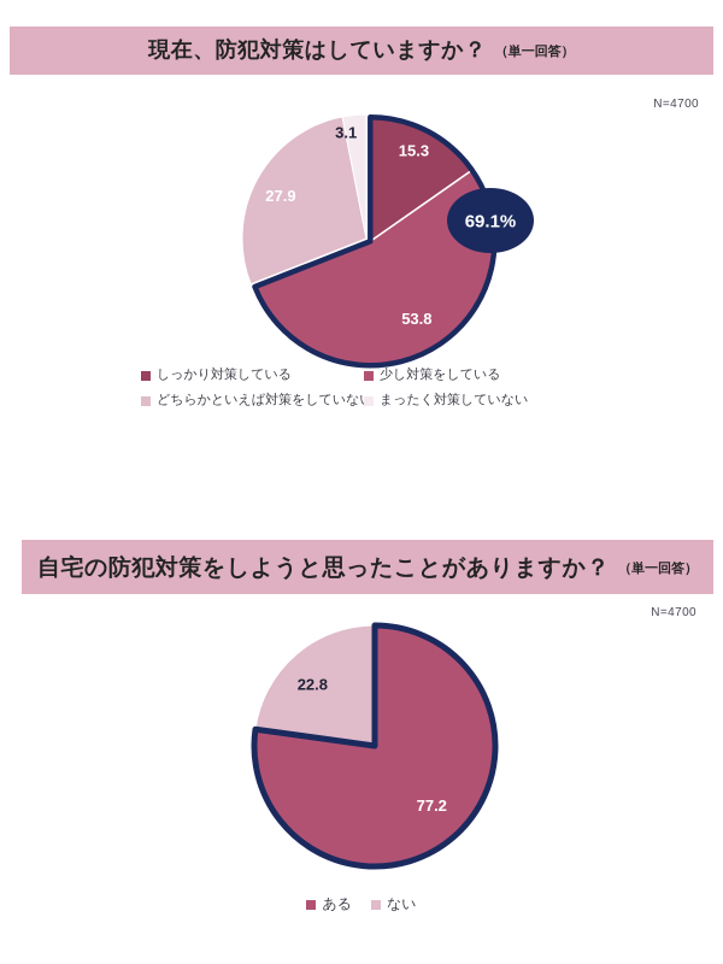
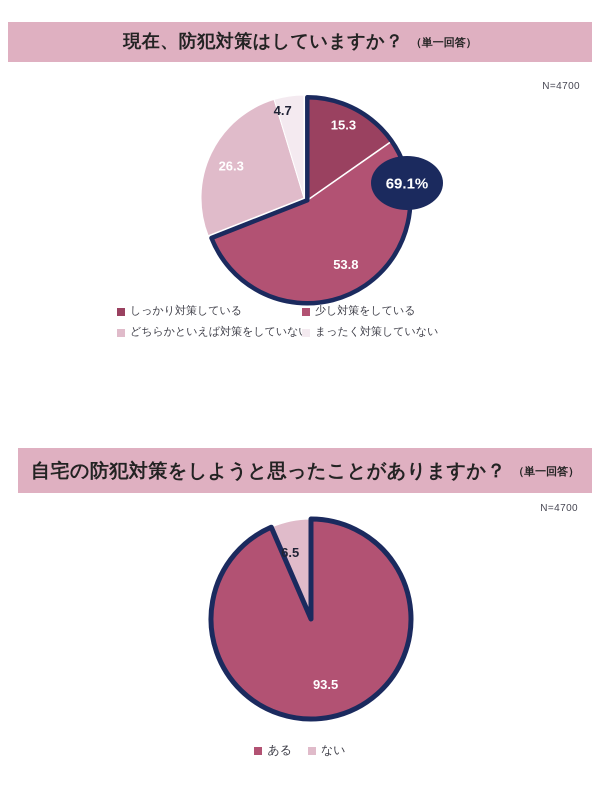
現在、防犯対策はしていますか？/どちらかといえば対策をしていない: 27.9 -> 26.3
現在、防犯対策はしていますか？/まったく対策していない: 3.1 -> 4.7
自宅の防犯対策をしようと思ったことがありますか？/ある: 77.2 -> 93.5
自宅の防犯対策をしようと思ったことがありますか？/ない: 22.8 -> 6.5
